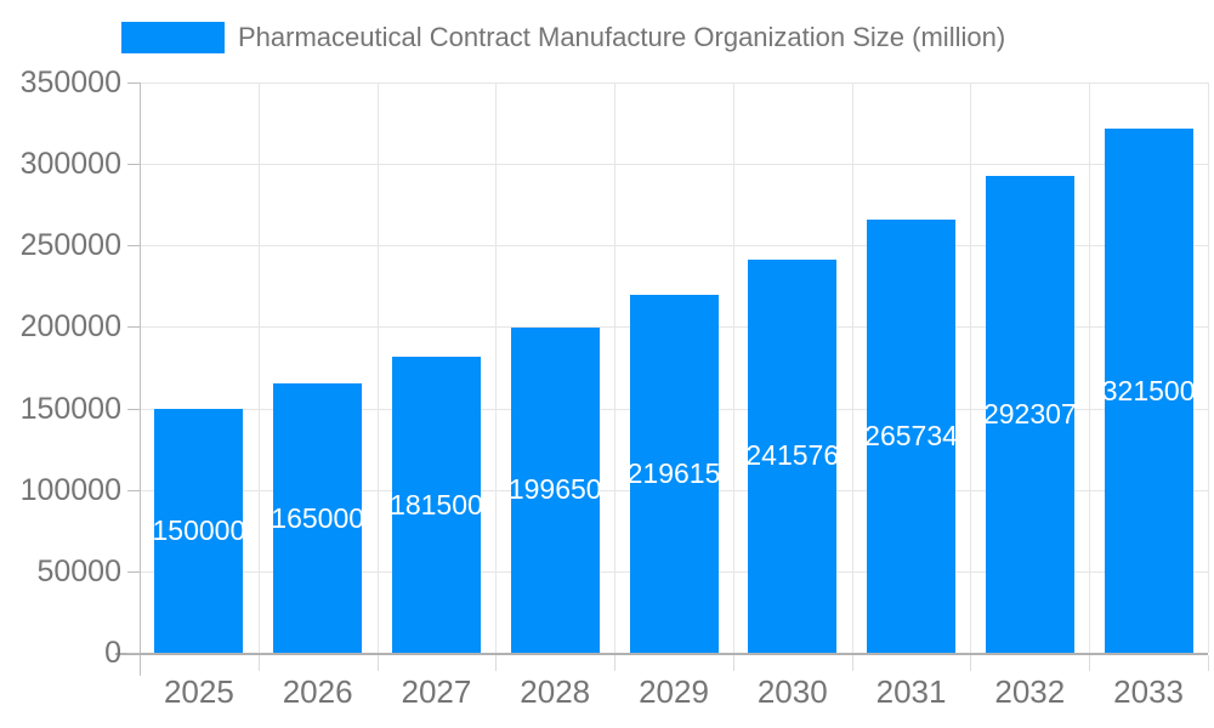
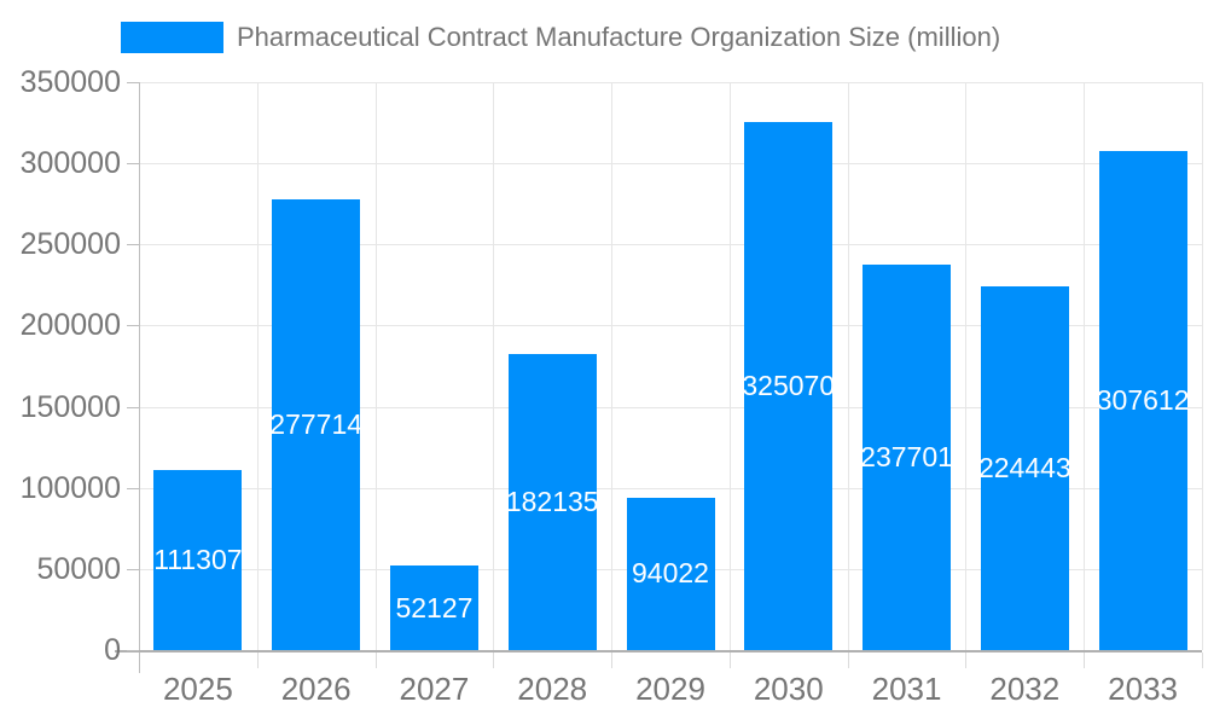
2025: 150000 -> 111307
2026: 165000 -> 277714
2027: 181500 -> 52127
2028: 199650 -> 182135
2029: 219615 -> 94022
2030: 241576 -> 325070
2031: 265734 -> 237701
2032: 292307 -> 224443
2033: 321500 -> 307612
